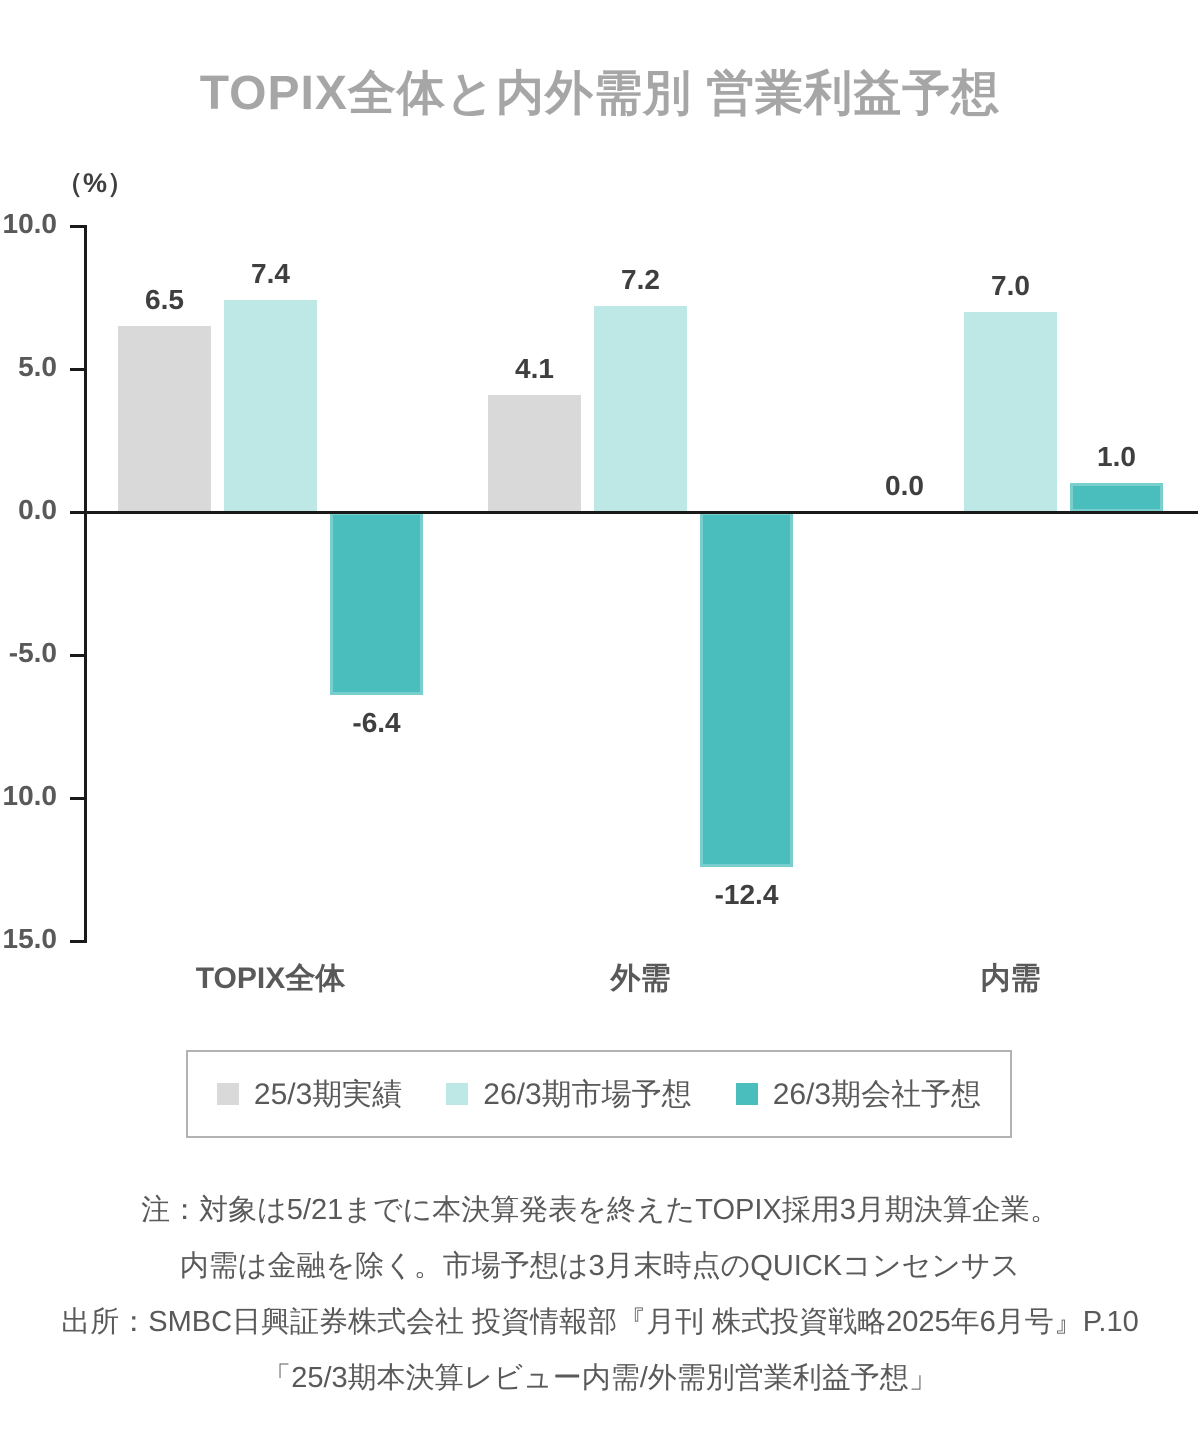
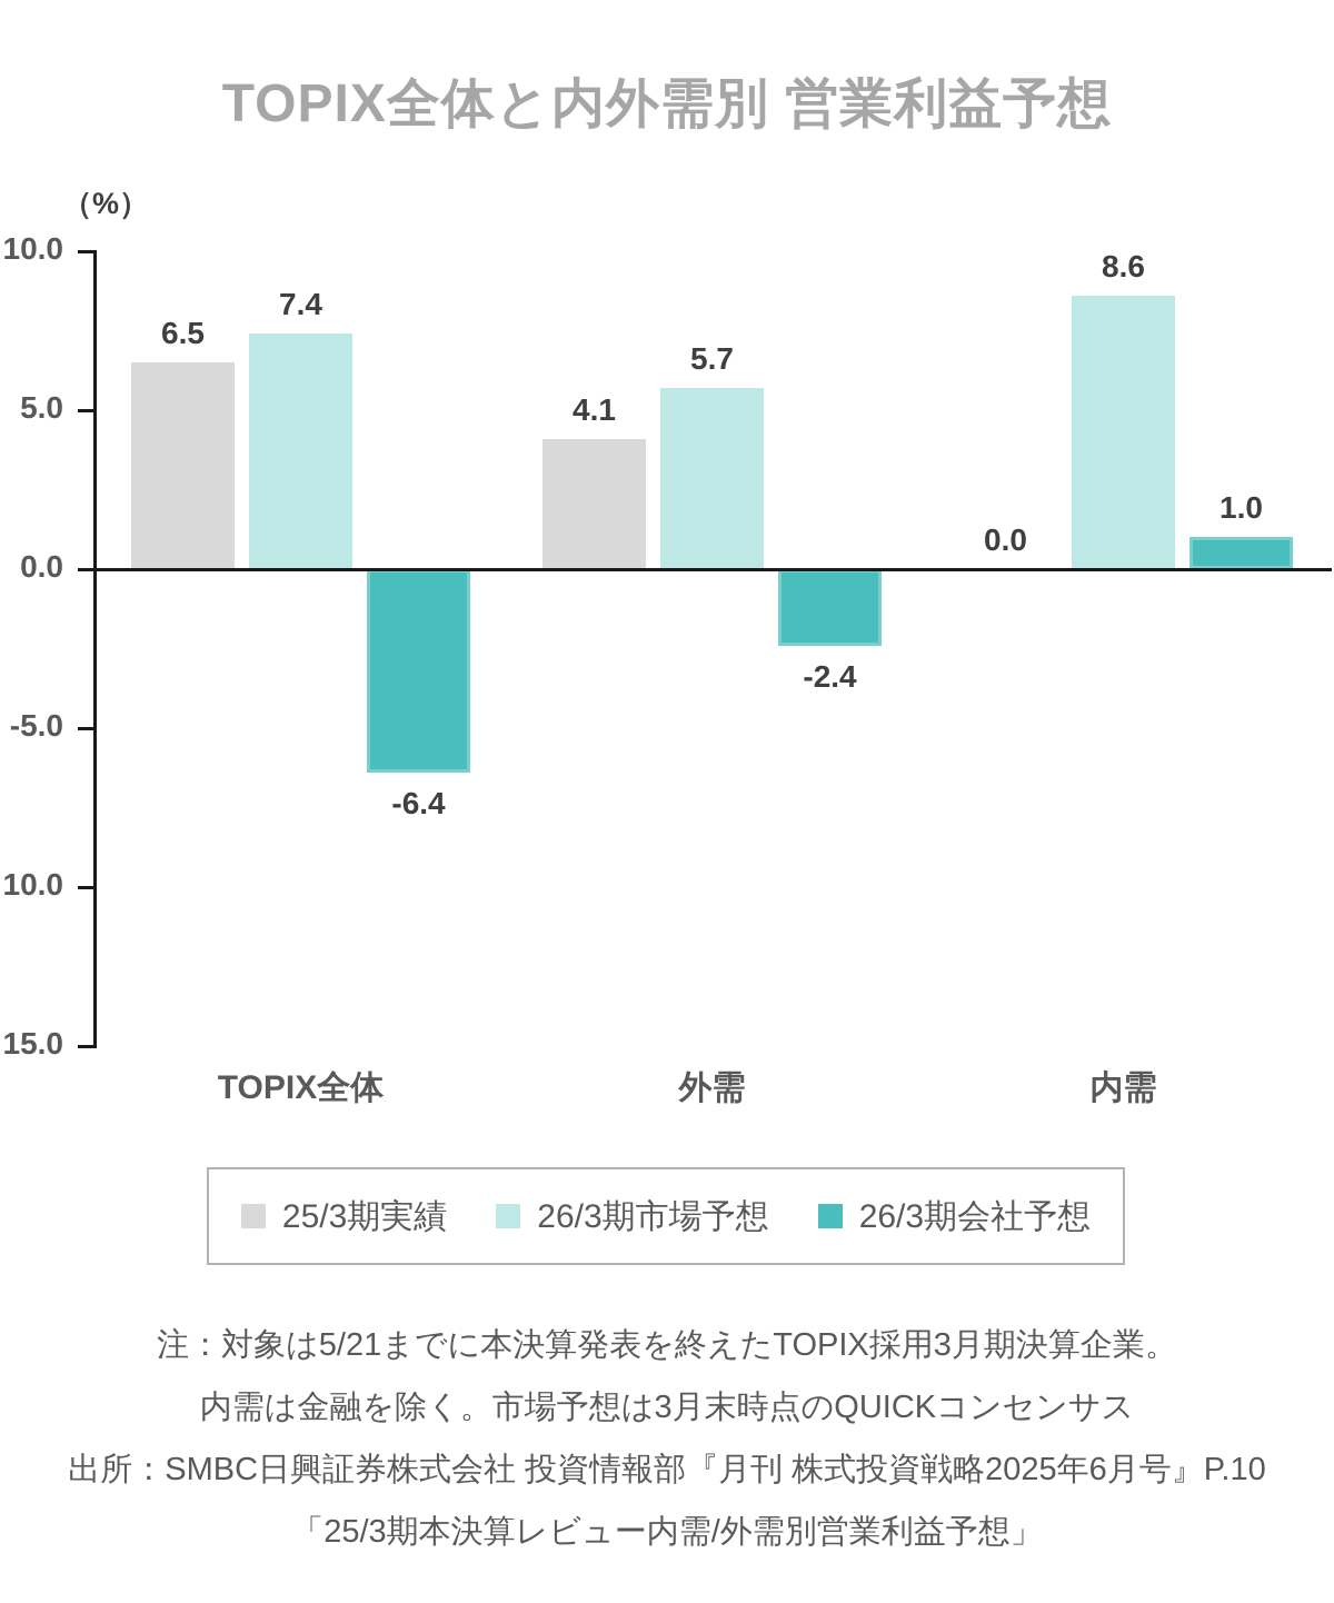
26/3期市場予想/外需: 7.2 -> 5.7
26/3期会社予想/外需: -12.4 -> -2.4
26/3期市場予想/内需: 7.0 -> 8.6
